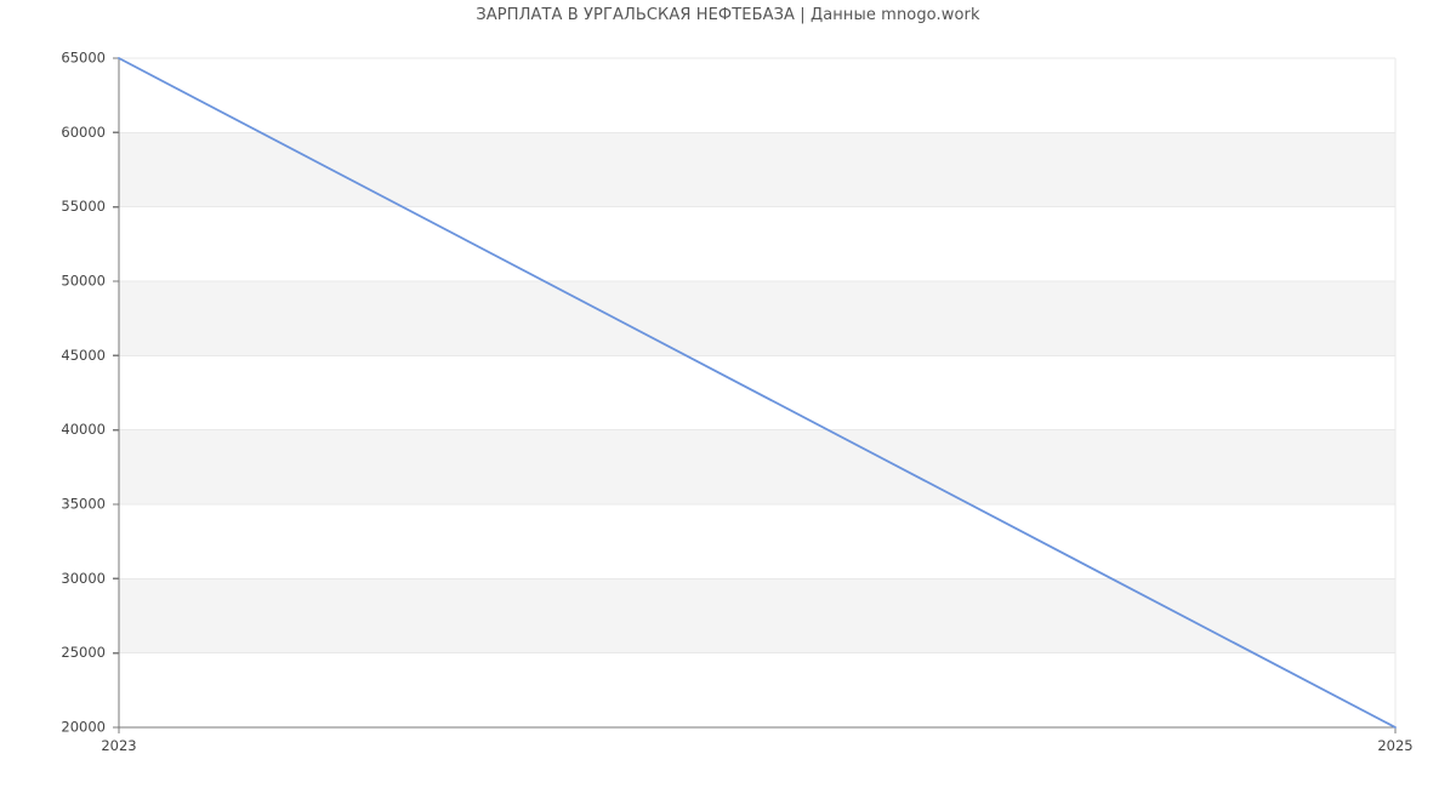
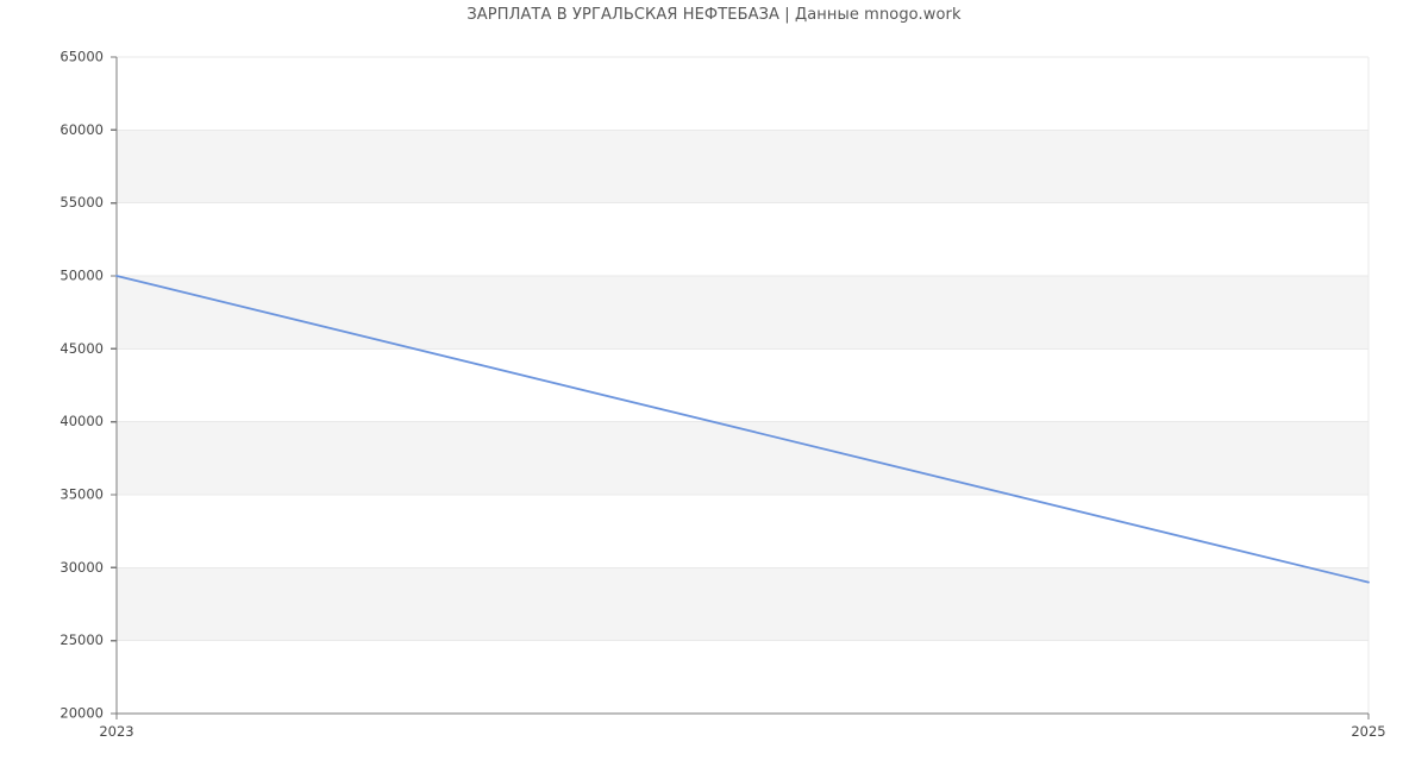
2023: 65000 -> 50000
2025: 20000 -> 29000
